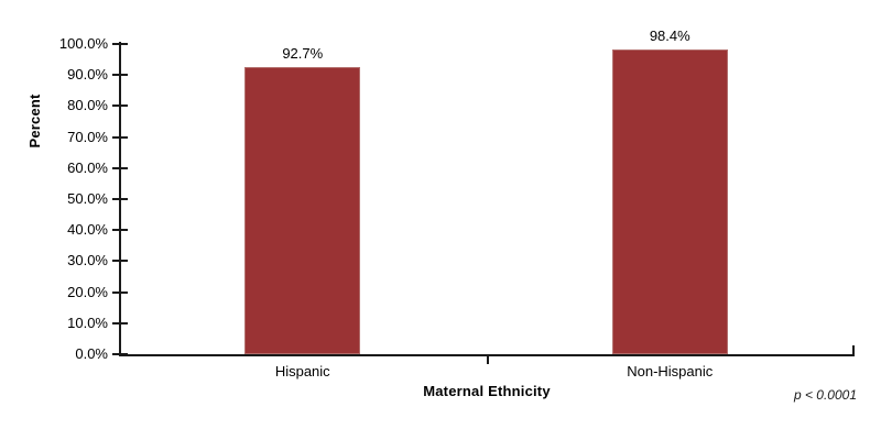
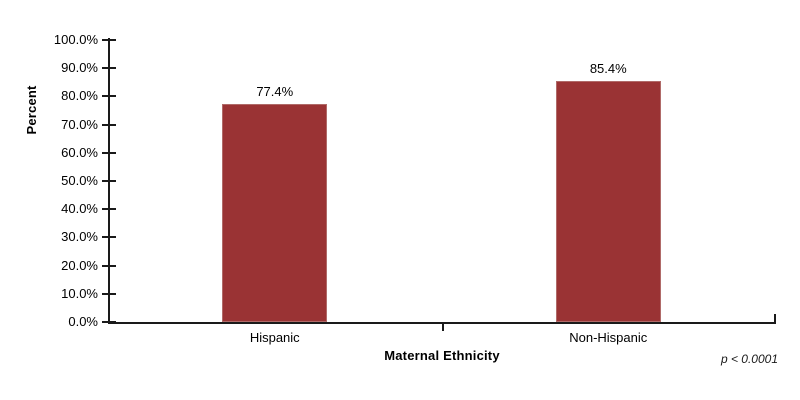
Hispanic: 92.7% -> 77.4%
Non-Hispanic: 98.4% -> 85.4%
